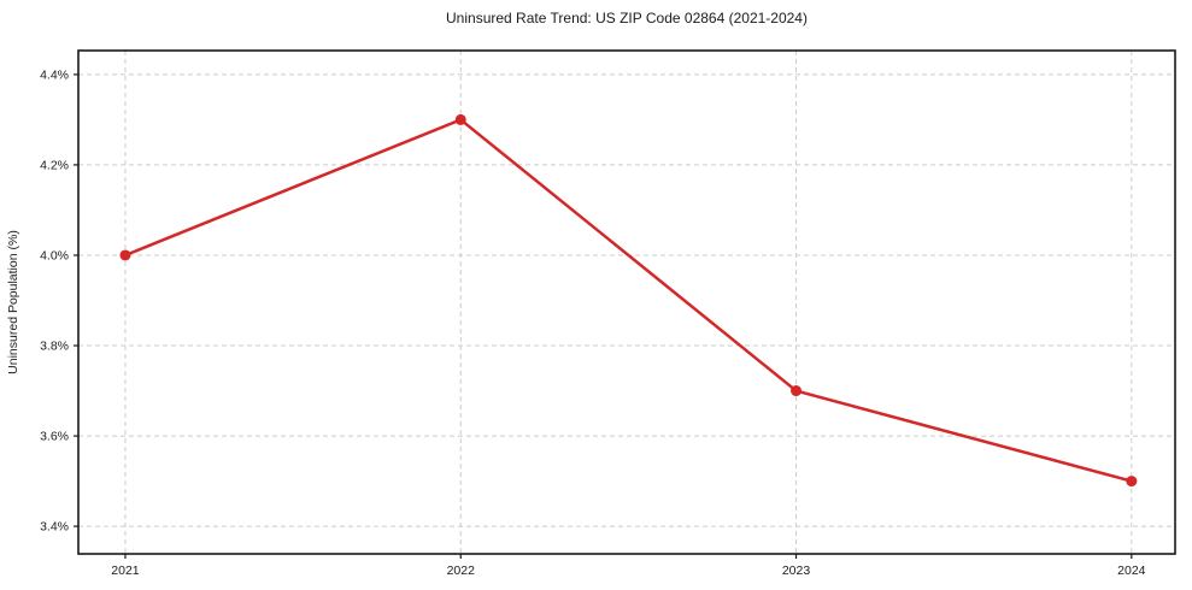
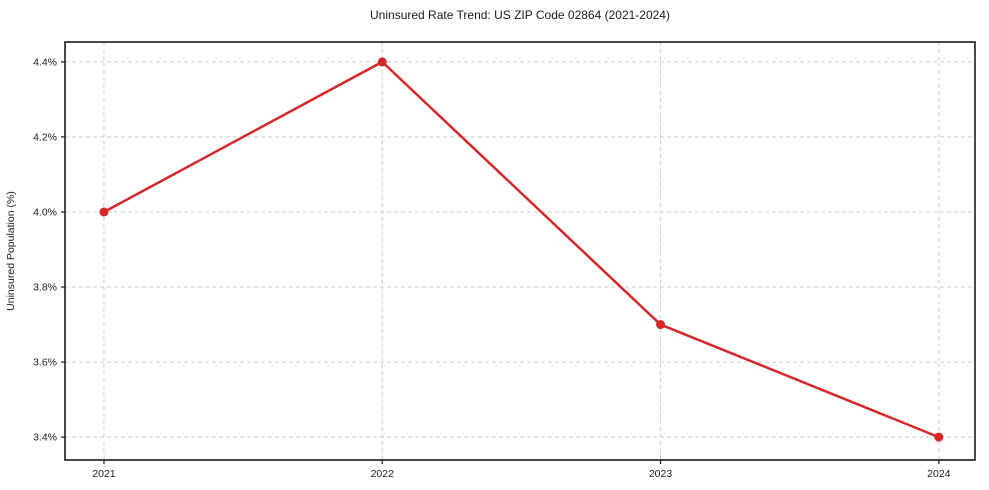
2022: 4.3% -> 4.4%
2024: 3.5% -> 3.4%
